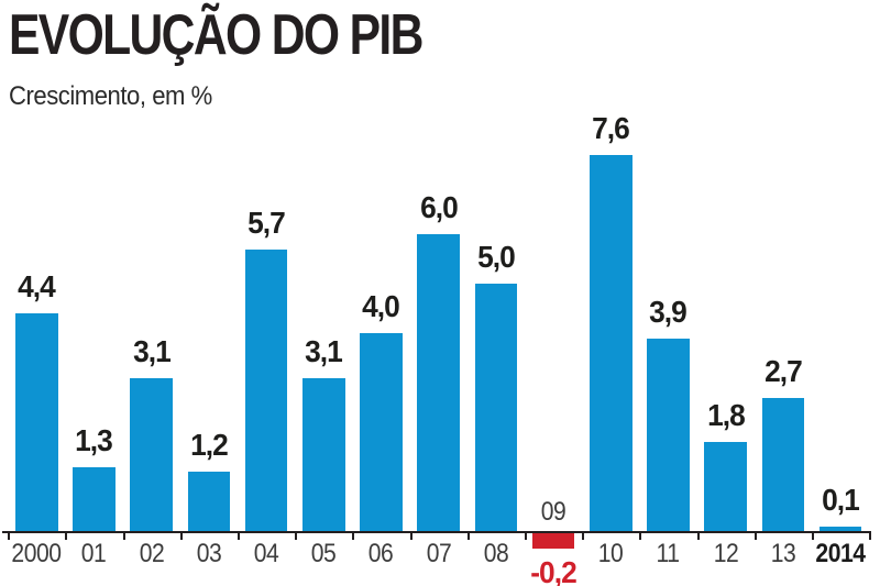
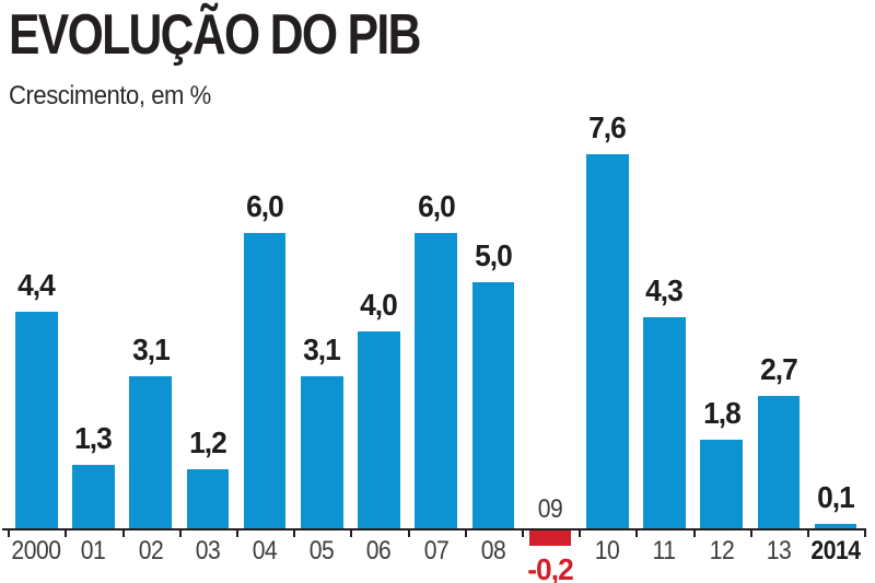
04: 5,7 -> 6,0
11: 3,9 -> 4,3
